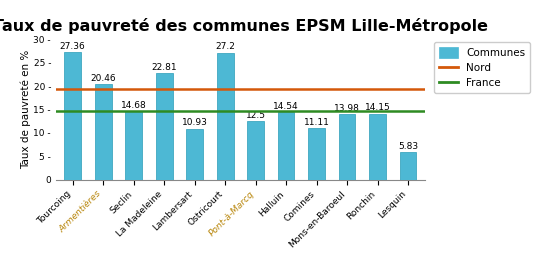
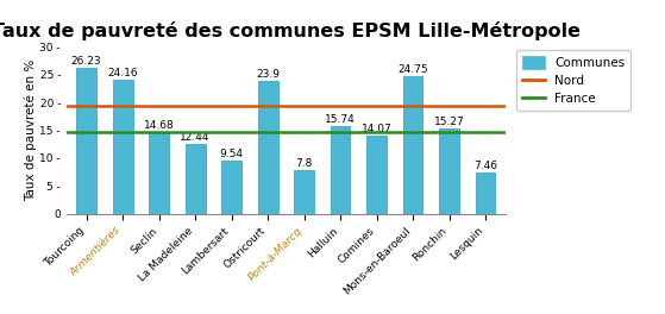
Tourcoing: 27.36 -> 26.23
Armentières: 20.46 -> 24.16
La Madeleine: 22.81 -> 12.44
Lambersart: 10.93 -> 9.54
Ostricourt: 27.2 -> 23.9
Pont-à-Marcq: 12.5 -> 7.8
Halluin: 14.54 -> 15.74
Comines: 11.11 -> 14.07
Mons-en-Baroeul: 13.98 -> 24.75
Ronchin: 14.15 -> 15.27
Lesquin: 5.83 -> 7.46
